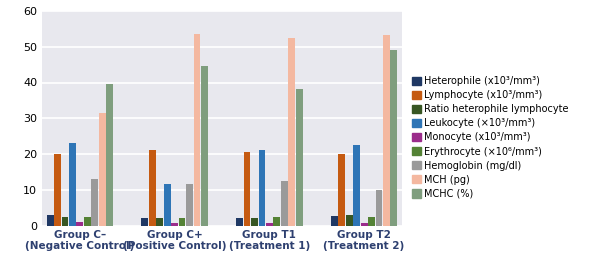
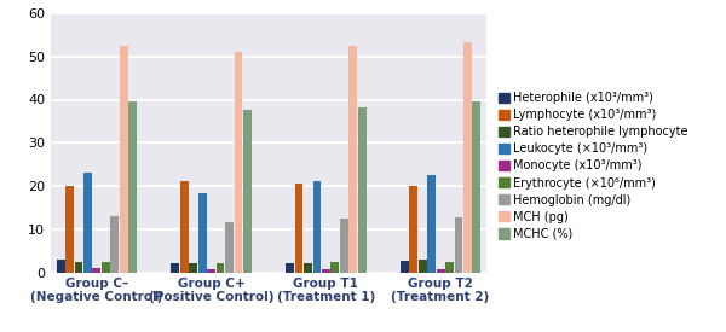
MCH (pg)/Group C– (Negative Control): 31.5 -> 52.5
Leukocyte (×10³/mm³)/Group C+ (Positive Control): 11.5 -> 18.3
MCH (pg)/Group C+ (Positive Control): 53.5 -> 51.0
MCHC (%)/Group C+ (Positive Control): 44.5 -> 37.5
Hemoglobin (mg/dl)/Group T2 (Treatment 2): 10.0 -> 12.8
MCHC (%)/Group T2 (Treatment 2): 49.0 -> 39.5
